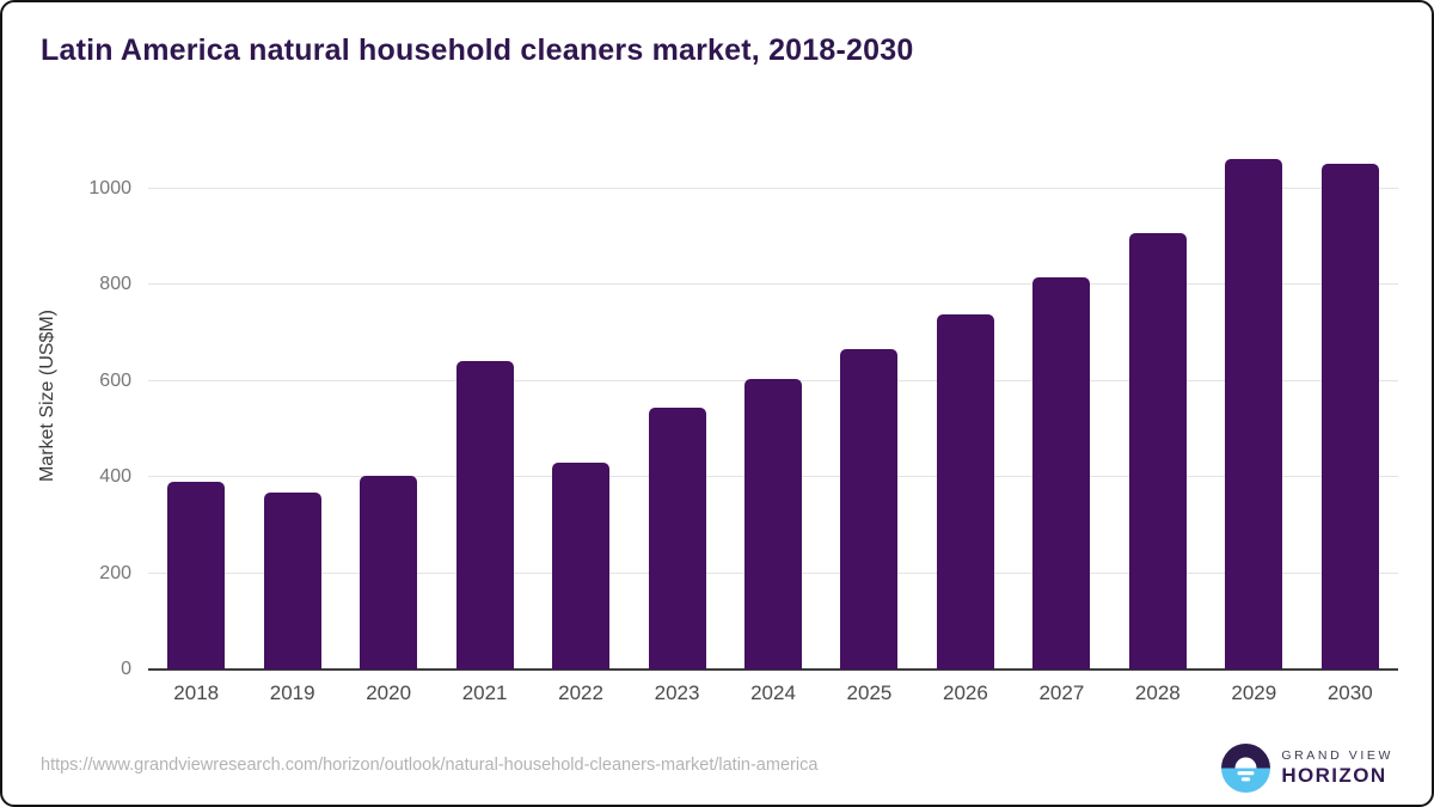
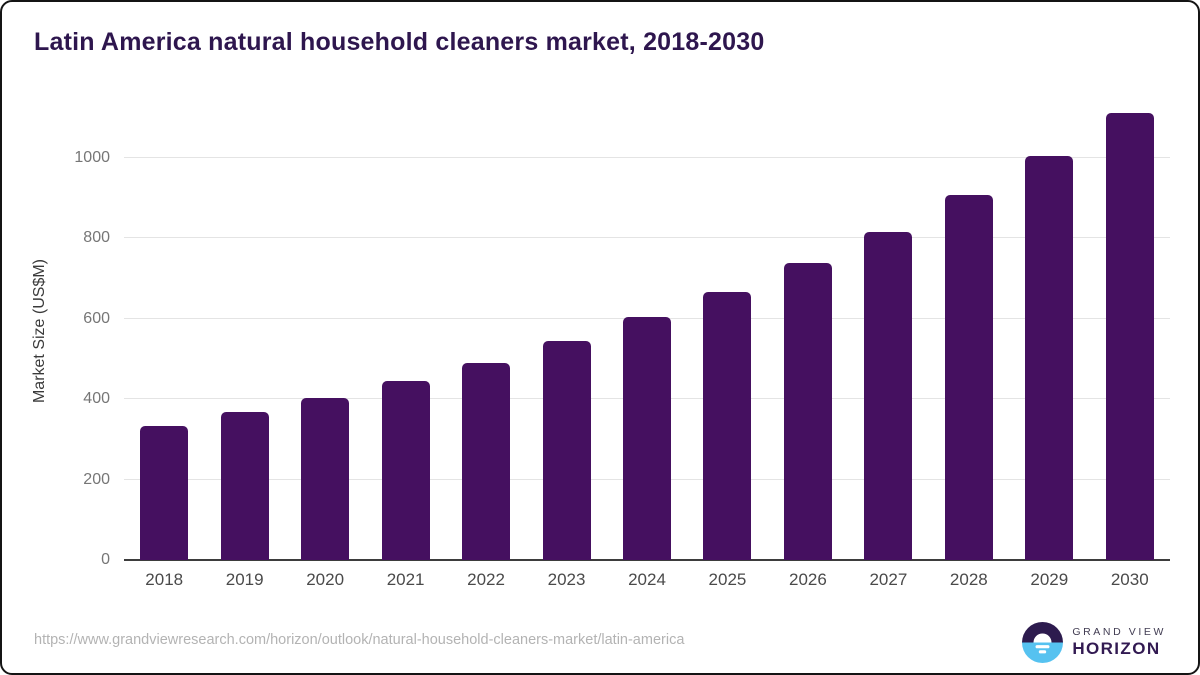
2018: 390 -> 330
2021: 640 -> 450
2022: 430 -> 490
2029: 1060 -> 1000
2030: 1050 -> 1110
